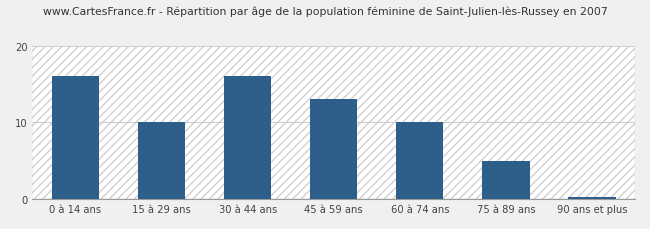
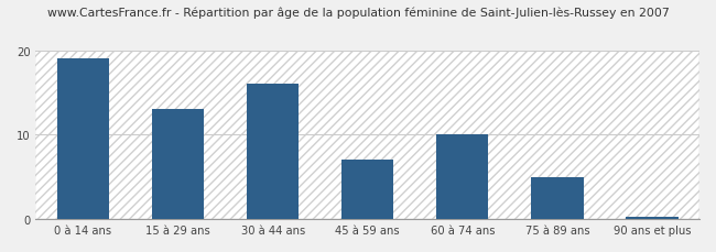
0 à 14 ans: 16.0 -> 19.0
15 à 29 ans: 10.0 -> 13.0
45 à 59 ans: 13.0 -> 7.0
